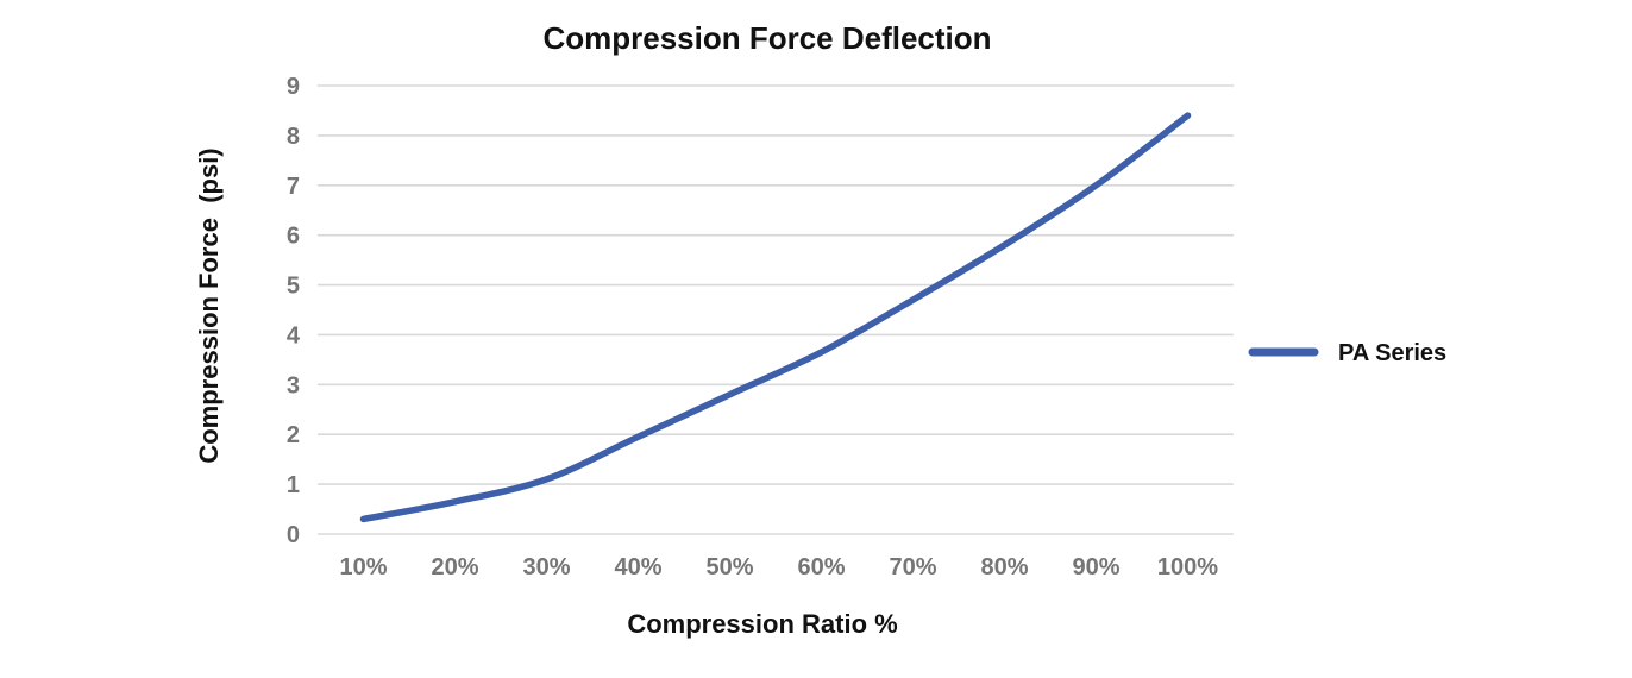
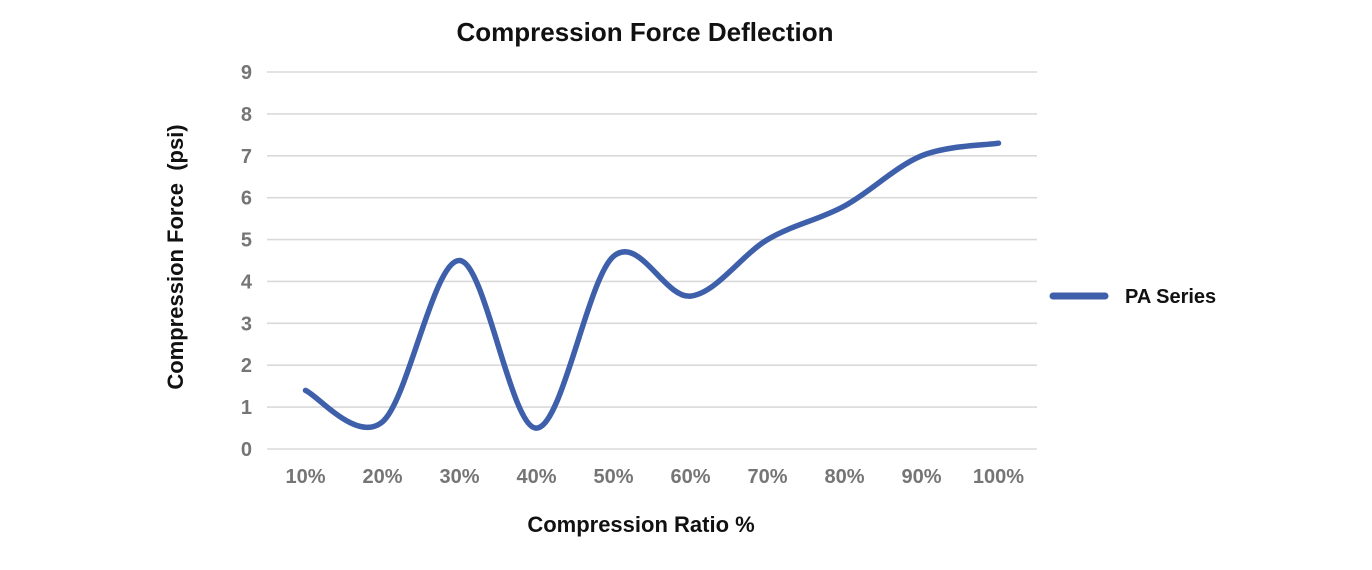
10%: 0.3 -> 1.4
30%: 1.1 -> 4.5
40%: 1.9 -> 0.5
50%: 2.8 -> 4.6
70%: 4.7 -> 5.0
100%: 8.4 -> 7.3
